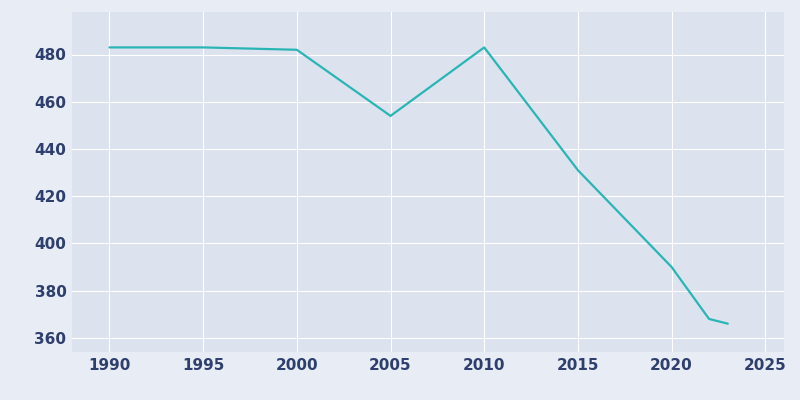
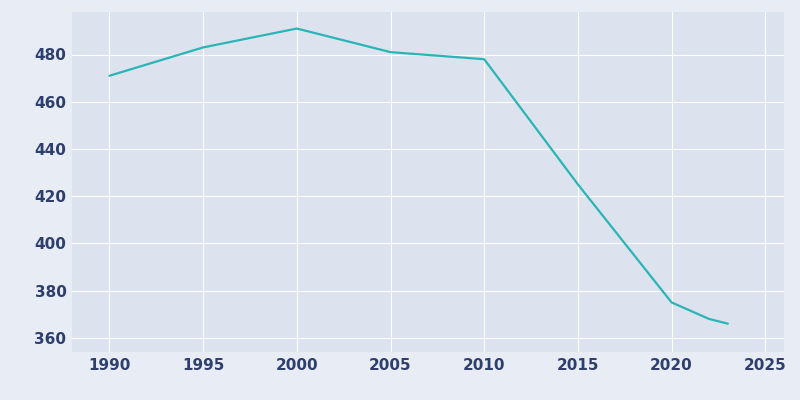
1990: 483 -> 471
2000: 482 -> 491
2005: 454 -> 481
2010: 483 -> 478
2015: 431 -> 425
2020: 390 -> 375
